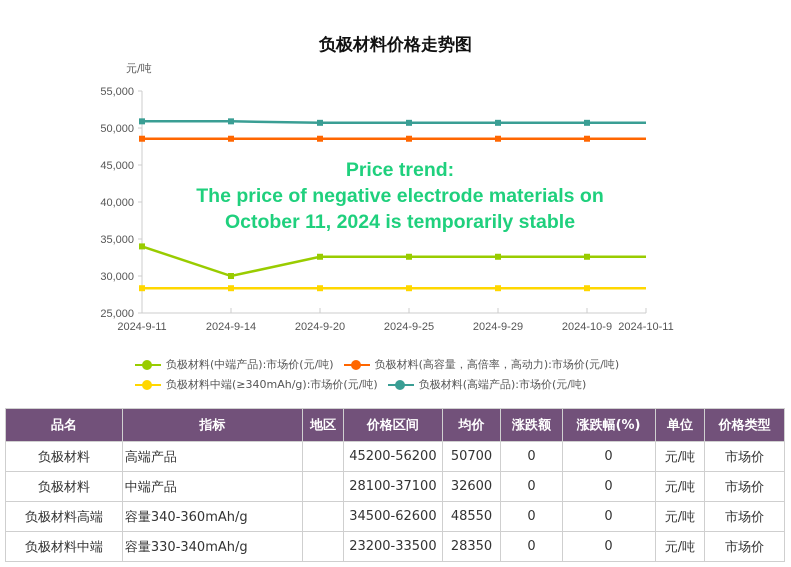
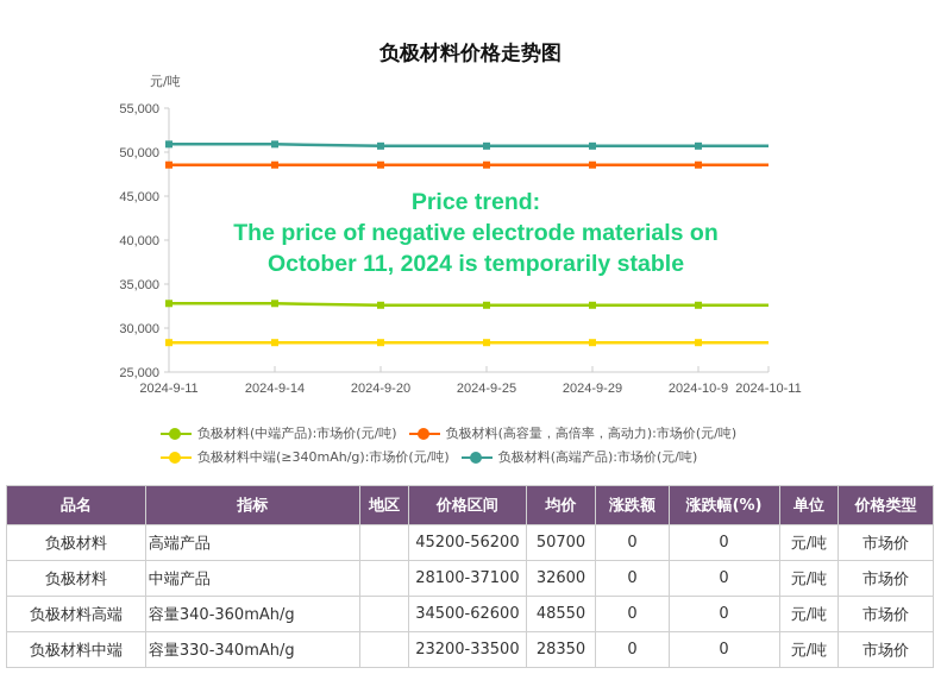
负极材料(中端产品):市场价(元/吨)/2024-9-11: 34000 -> 33000
负极材料(中端产品):市场价(元/吨)/2024-9-14: 30000 -> 33000
